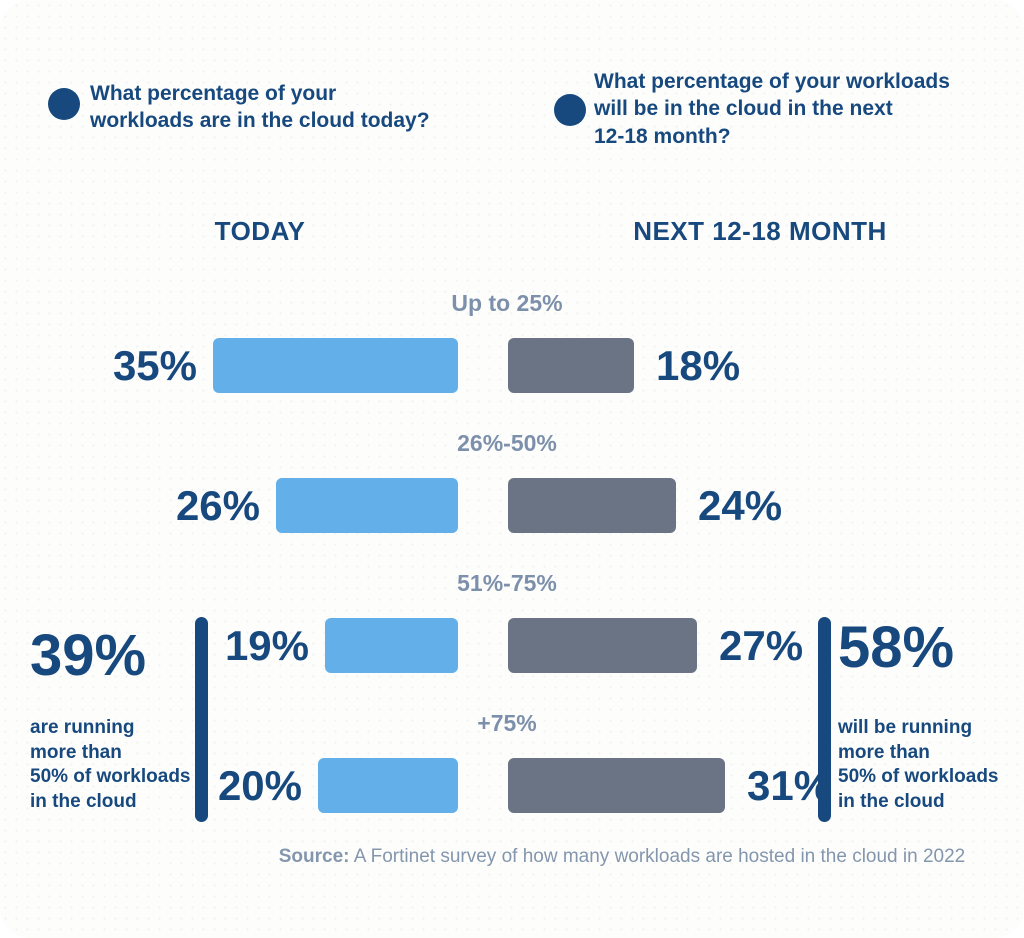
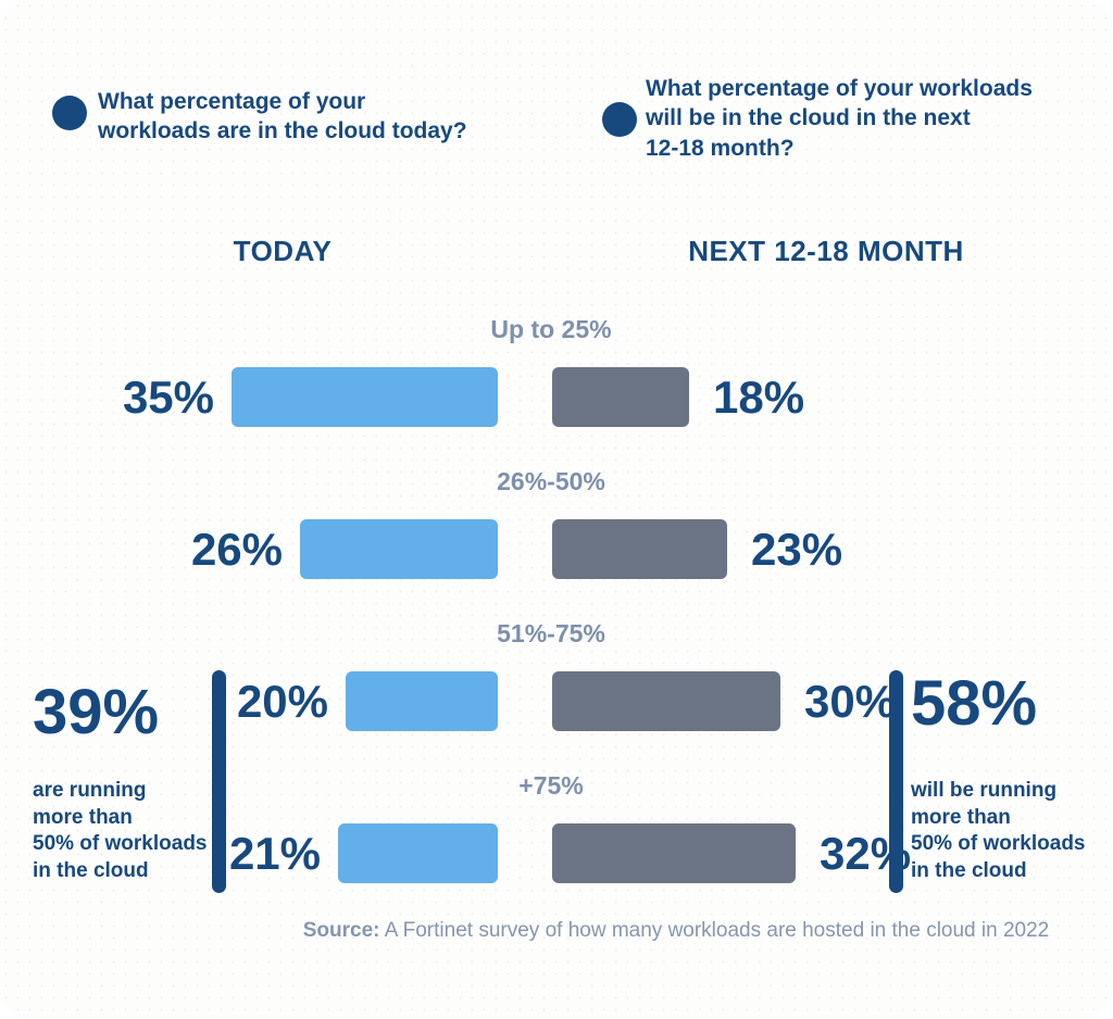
NEXT 12-18 MONTH/26%-50%: 24% -> 23%
TODAY/51%-75%: 19% -> 20%
NEXT 12-18 MONTH/51%-75%: 27% -> 30%
TODAY/+75%: 20% -> 21%
NEXT 12-18 MONTH/+75%: 31% -> 32%
